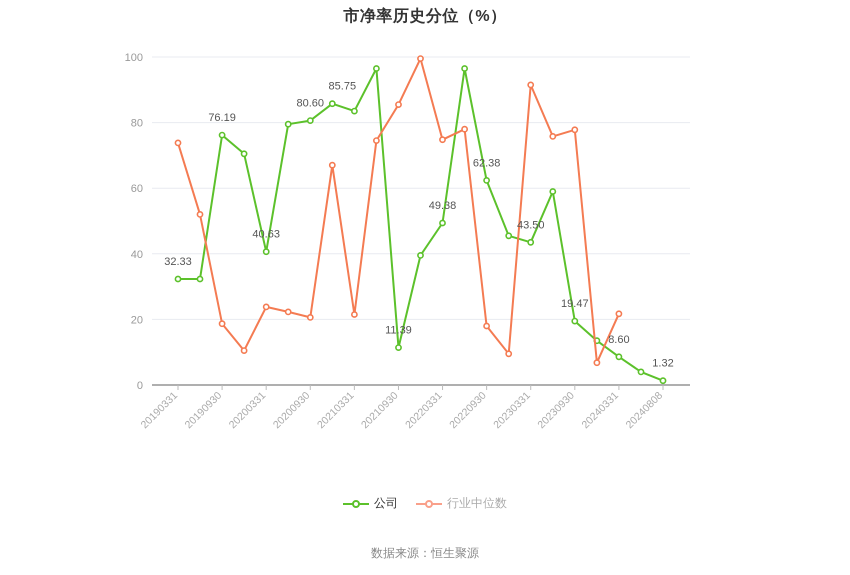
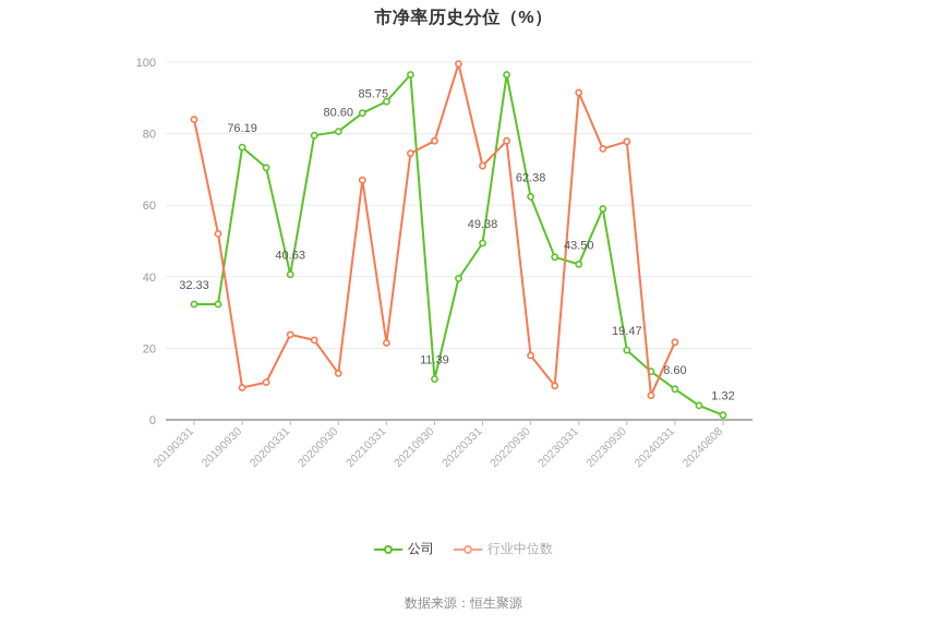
行业中位数/20190331: 74 -> 84
行业中位数/20190930: 19 -> 9
行业中位数/20200930: 21 -> 13
公司/20210331: 84 -> 89
行业中位数/20210930: 86 -> 78
行业中位数/20220331: 75 -> 71
